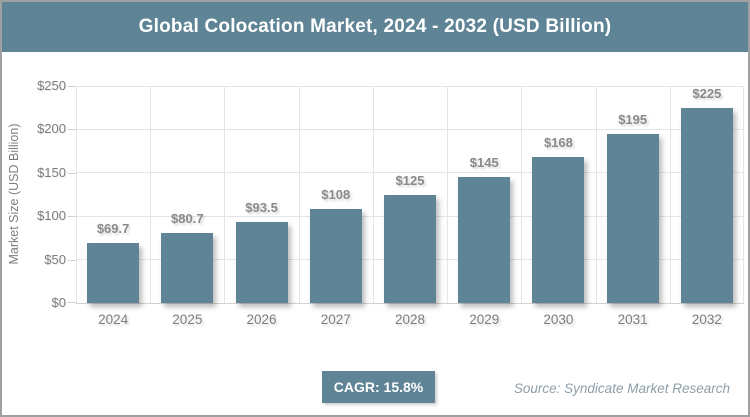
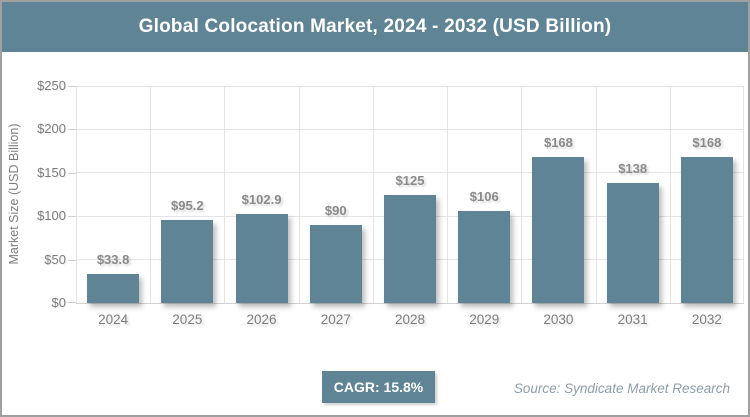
2024: $69.7 -> $33.8
2025: $80.7 -> $95.2
2026: $93.5 -> $102.9
2027: $108 -> $90
2029: $145 -> $106
2031: $195 -> $138
2032: $225 -> $168
